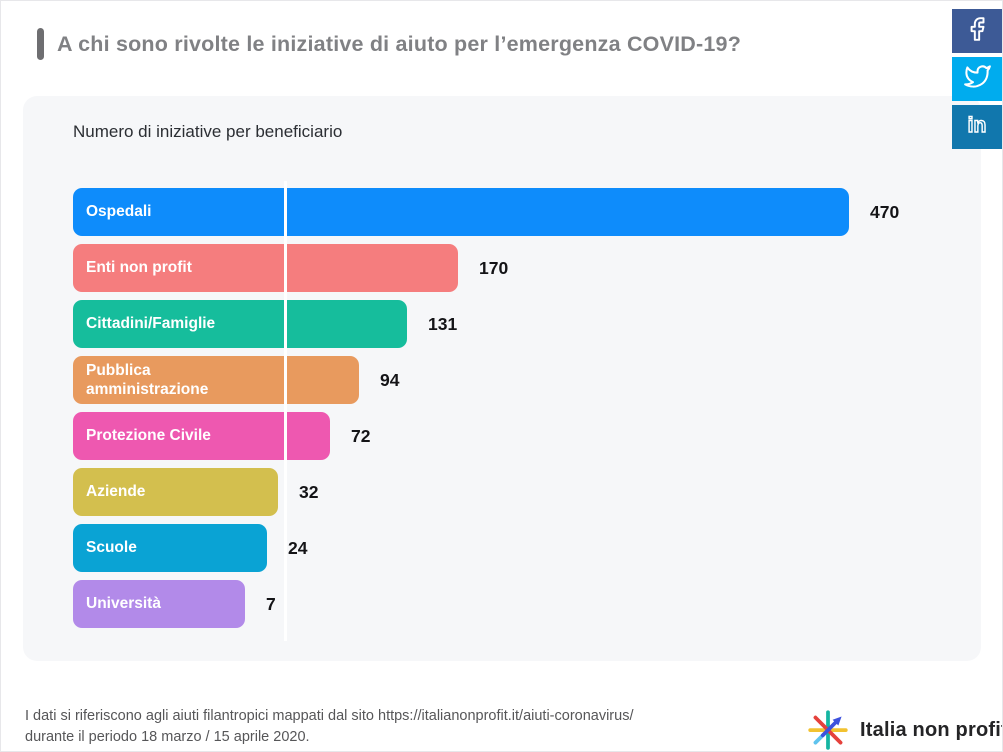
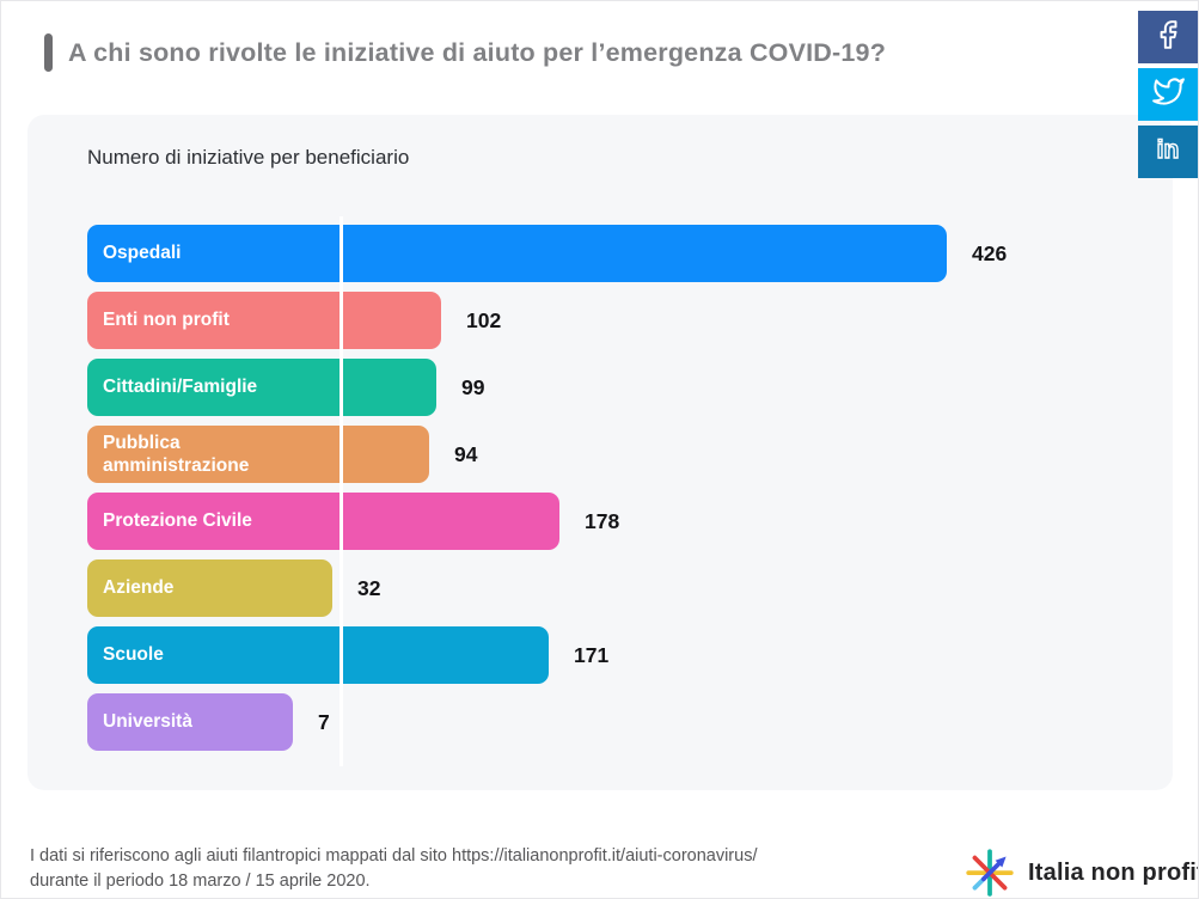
Ospedali: 470 -> 426
Enti non profit: 170 -> 102
Cittadini/Famiglie: 131 -> 99
Protezione Civile: 72 -> 178
Scuole: 24 -> 171
